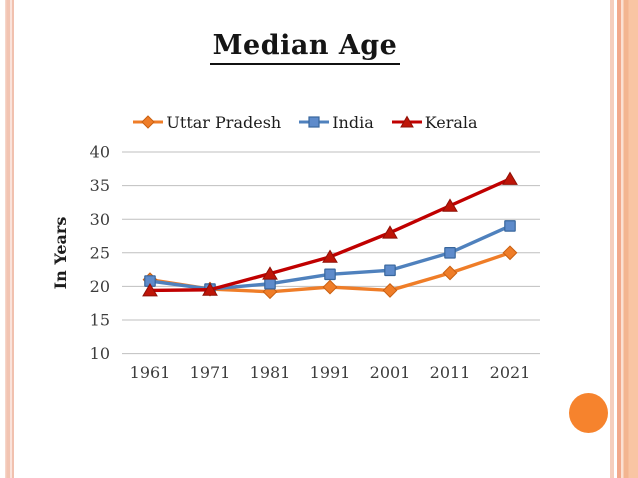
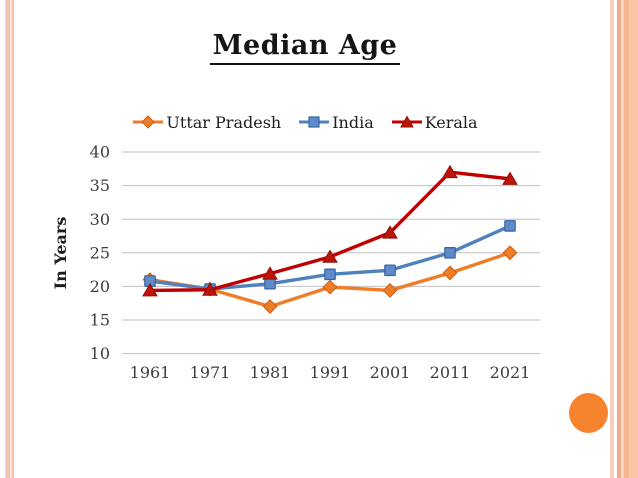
Uttar Pradesh/1981: 19 -> 17
Kerala/2011: 32 -> 37
